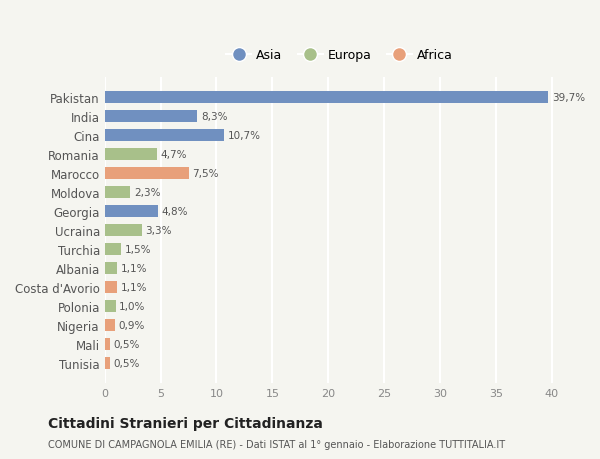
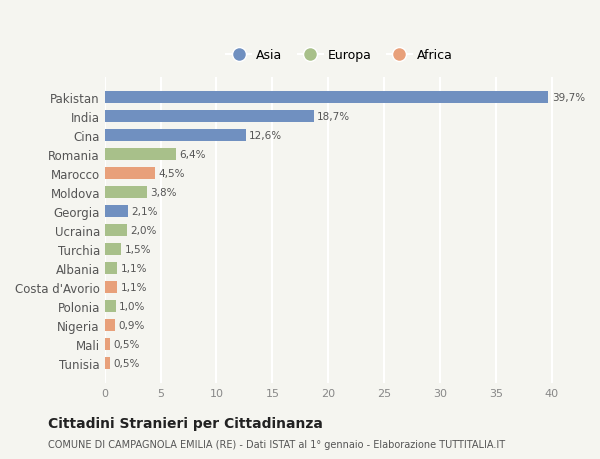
India: 8,3% -> 18,7%
Cina: 10,7% -> 12,6%
Romania: 4,7% -> 6,4%
Marocco: 7,5% -> 4,5%
Moldova: 2,3% -> 3,8%
Georgia: 4,8% -> 2,1%
Ucraina: 3,3% -> 2,0%
